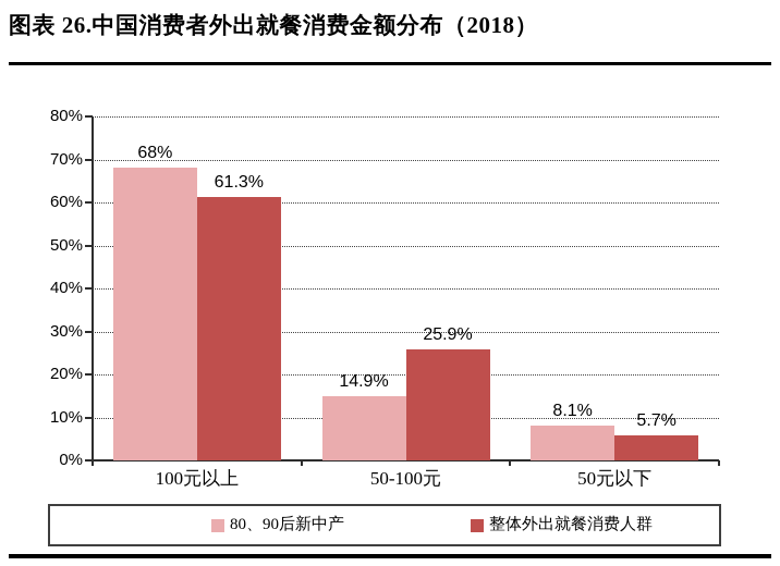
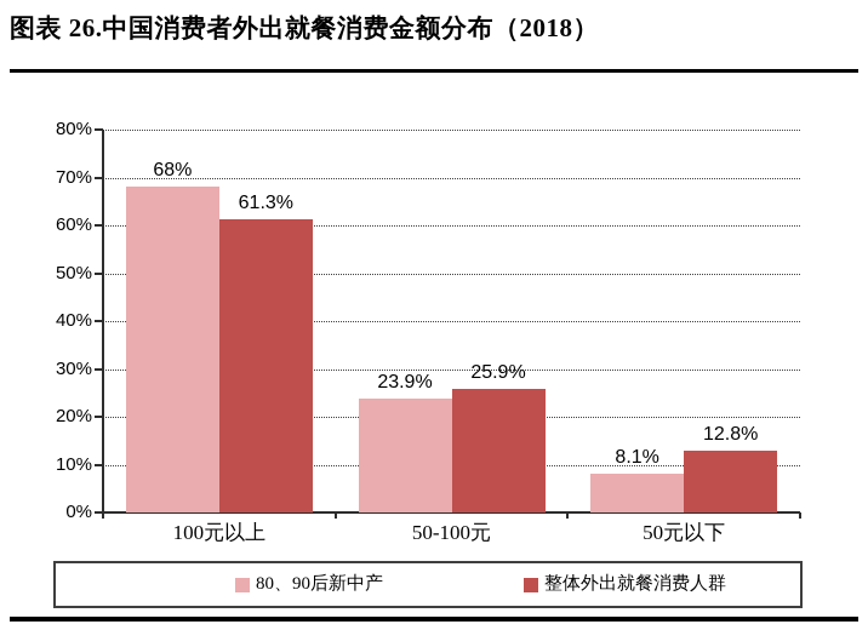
80、90后新中产/50-100元: 14.9% -> 23.9%
整体外出就餐消费人群/50元以下: 5.7% -> 12.8%
